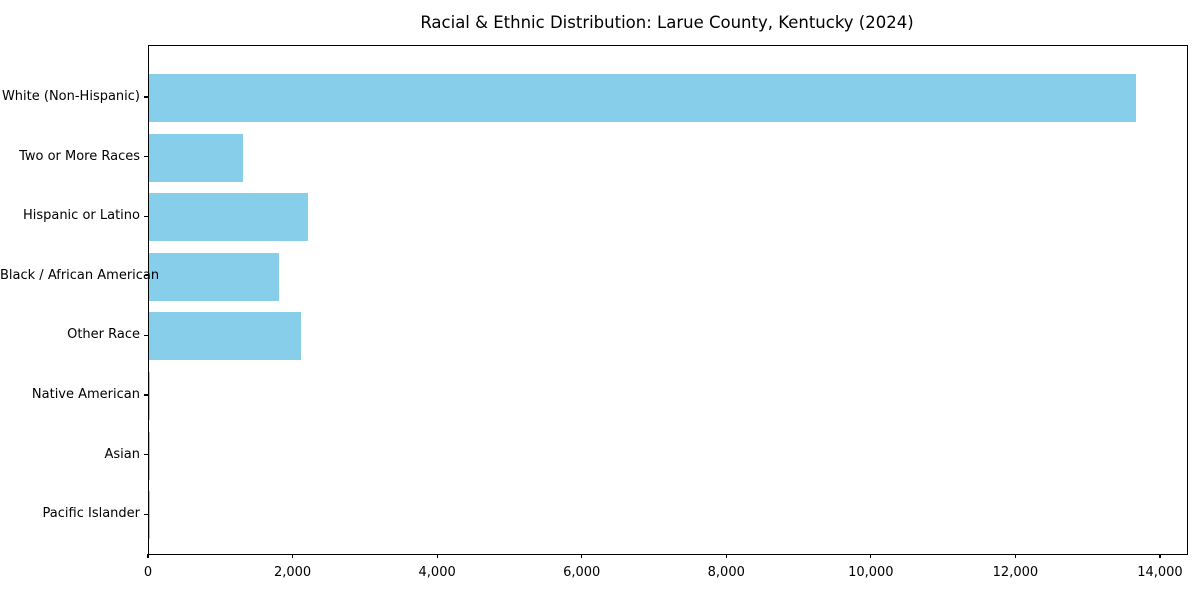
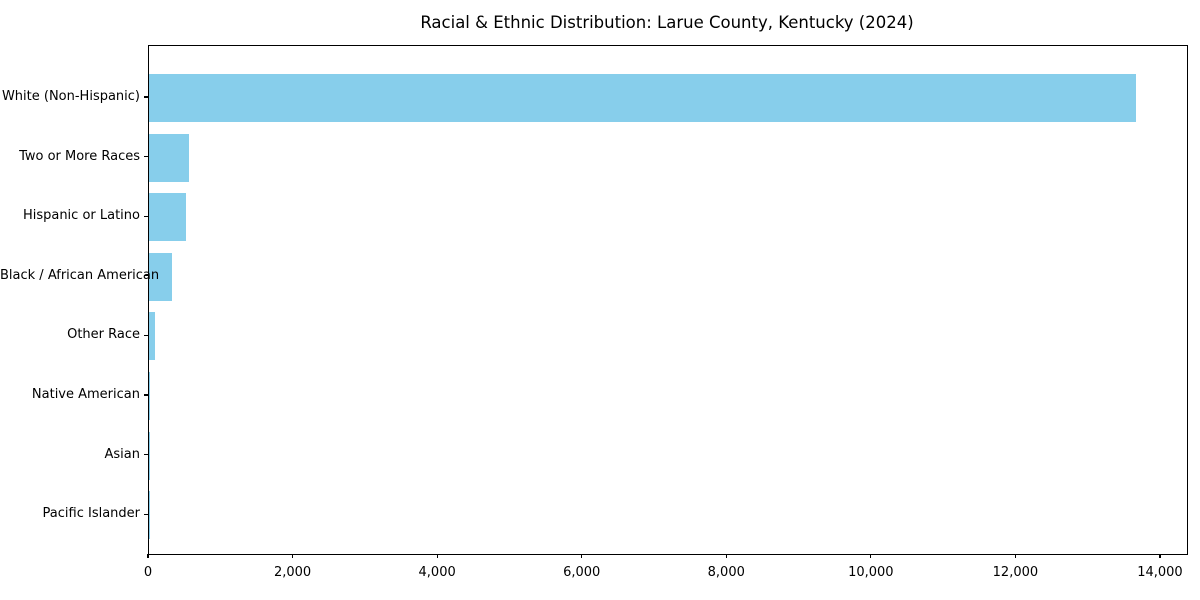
Two or More Races: 1300 -> 600
Hispanic or Latino: 2200 -> 500
Black / African American: 1800 -> 300
Other Race: 2100 -> 100
